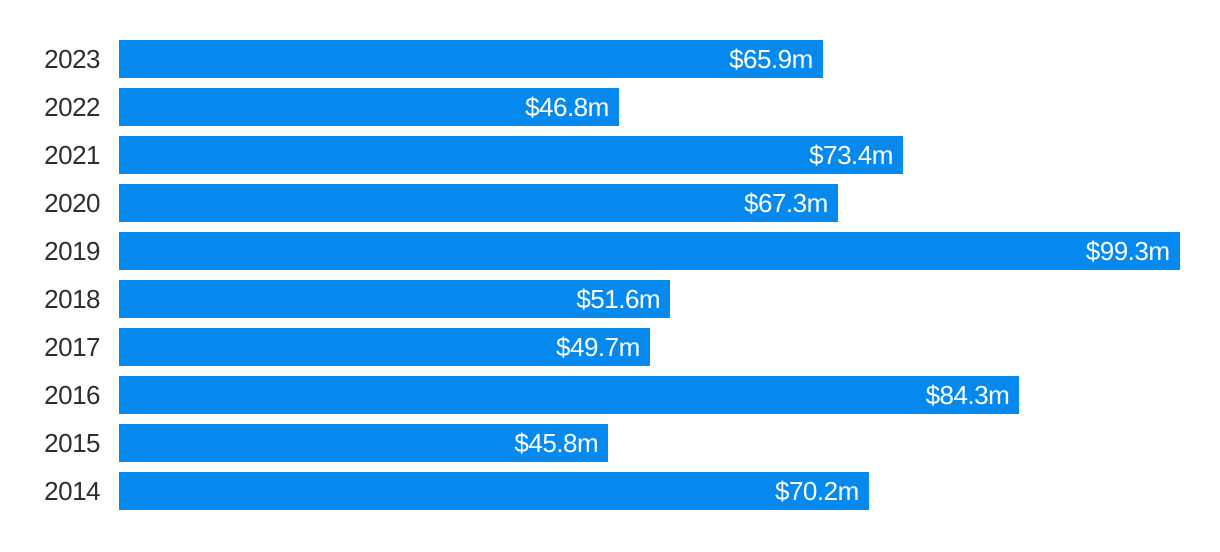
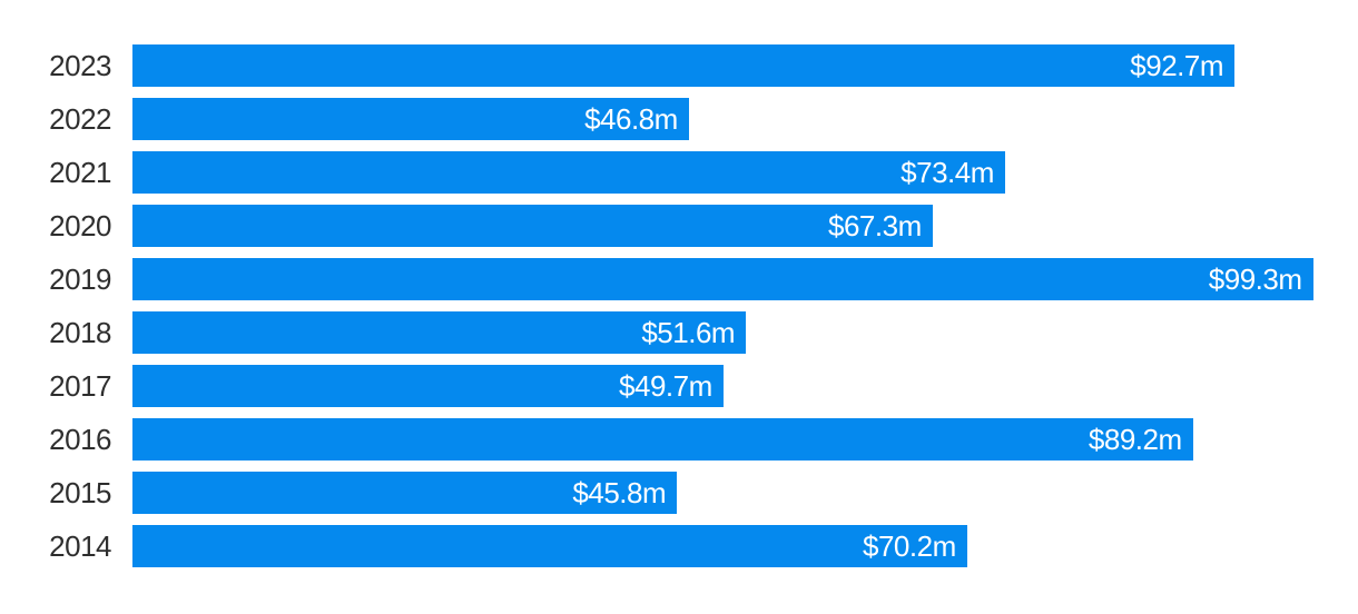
2023: $65.9m -> $92.7m
2016: $84.3m -> $89.2m
